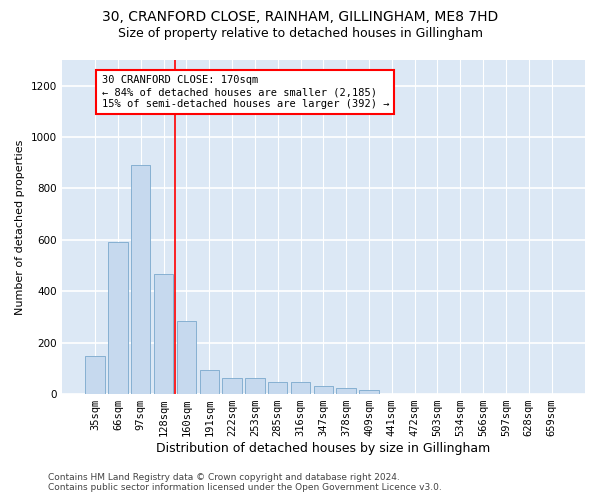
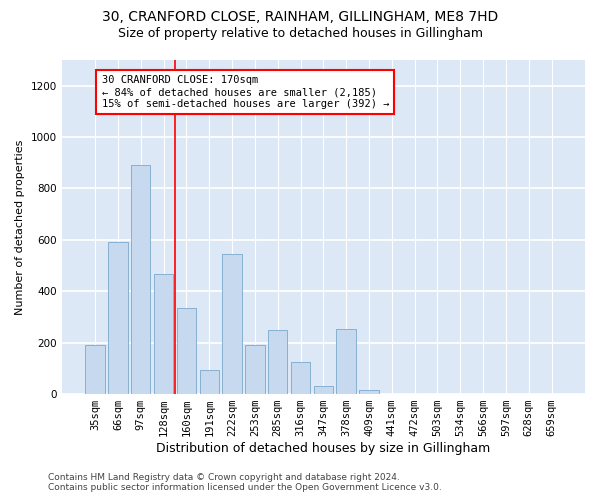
35sqm: 148 -> 190
160sqm: 283 -> 335
222sqm: 62 -> 545
253sqm: 62 -> 190
285sqm: 46 -> 250
316sqm: 46 -> 125
378sqm: 24 -> 255
